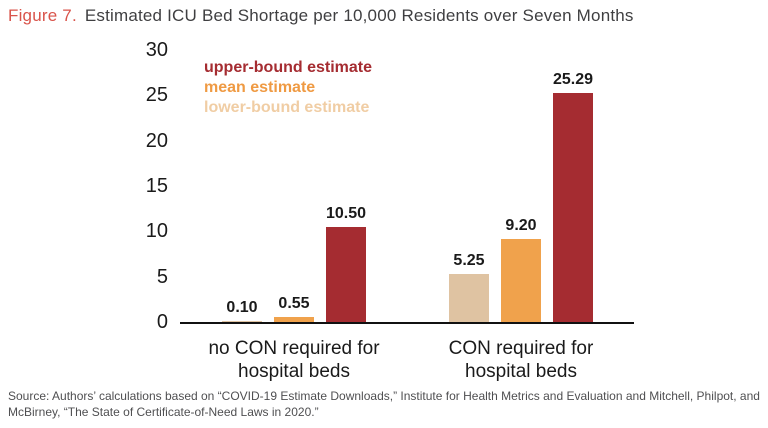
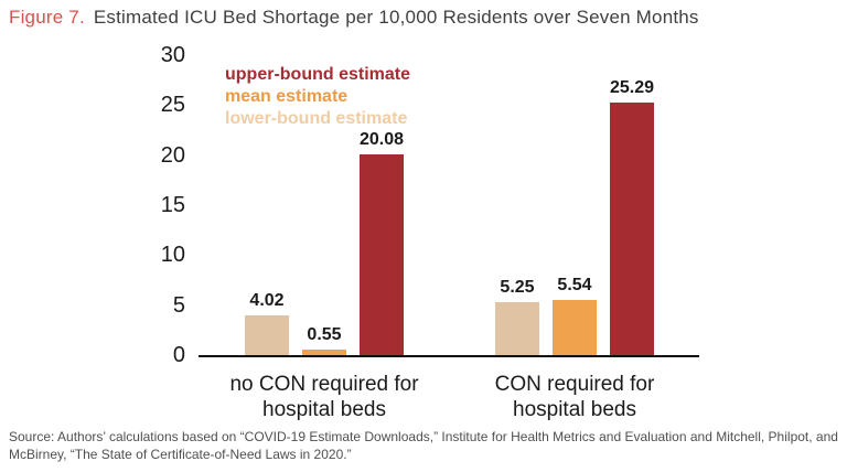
lower-bound estimate/no CON required for hospital beds: 0.10 -> 4.02
upper-bound estimate/no CON required for hospital beds: 10.50 -> 20.08
mean estimate/CON required for hospital beds: 9.20 -> 5.54
